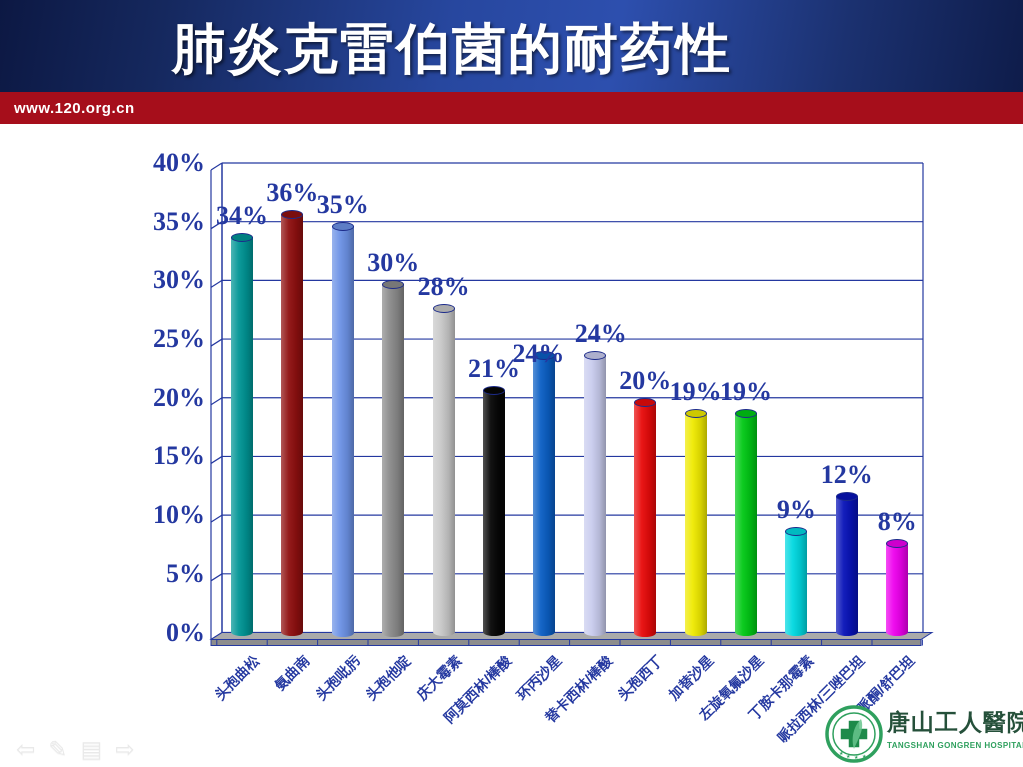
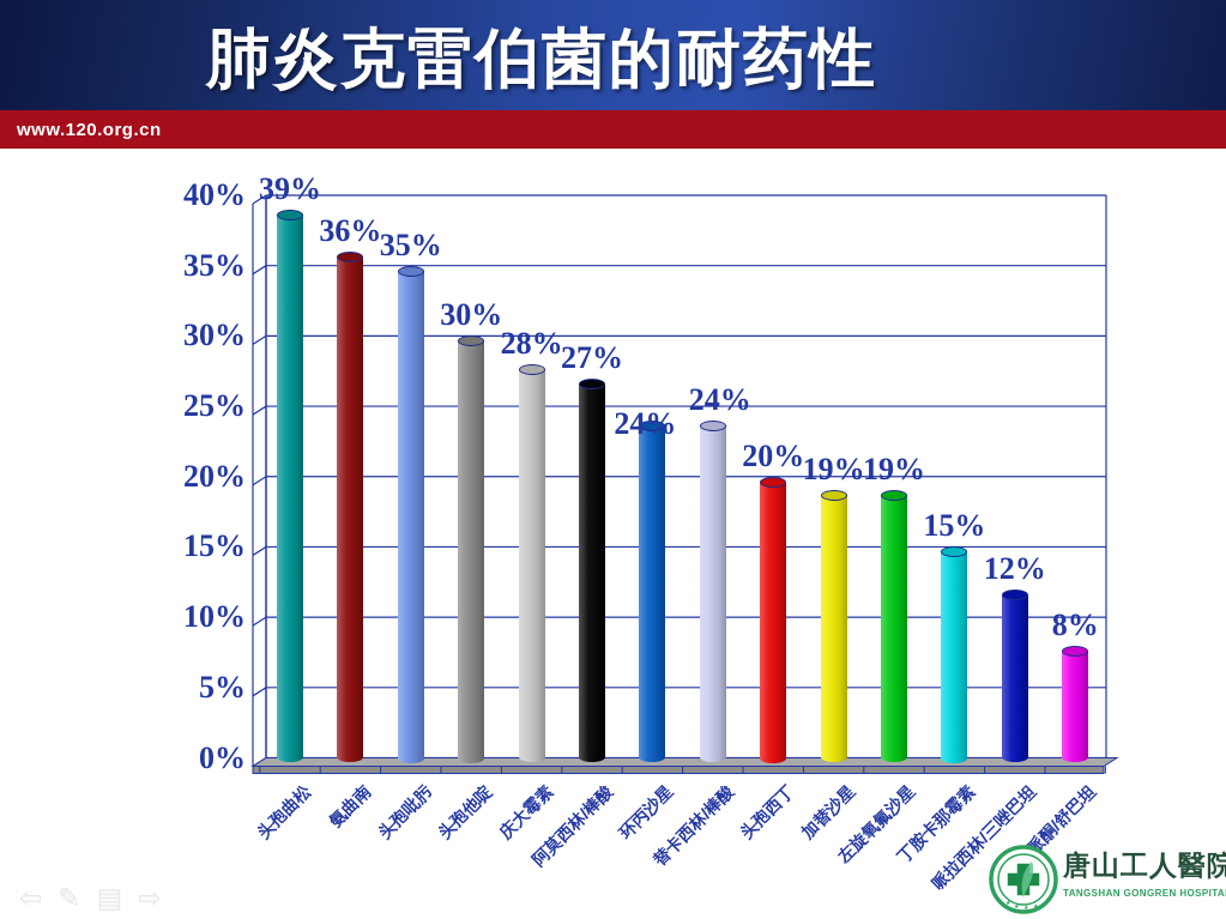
头孢曲松: 34% -> 39%
阿莫西林/棒酸: 21% -> 27%
丁胺卡那霉素: 9% -> 15%
